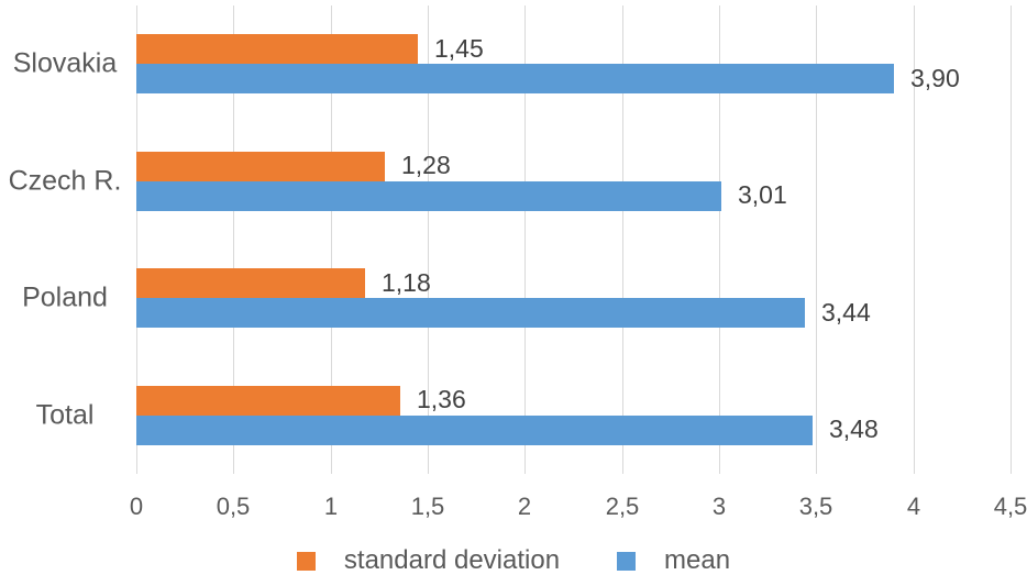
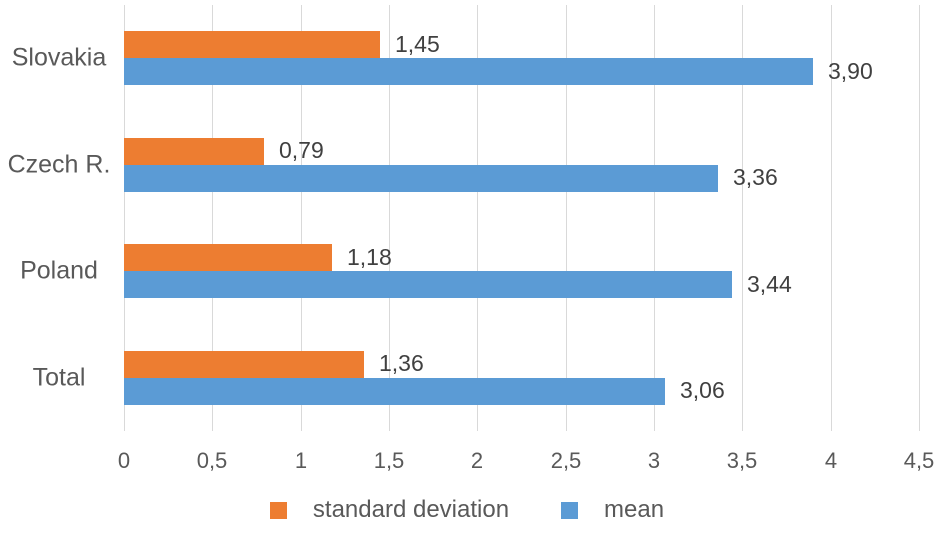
standard deviation/Czech R.: 1,28 -> 0,79
mean/Czech R.: 3,01 -> 3,36
mean/Total: 3,48 -> 3,06
